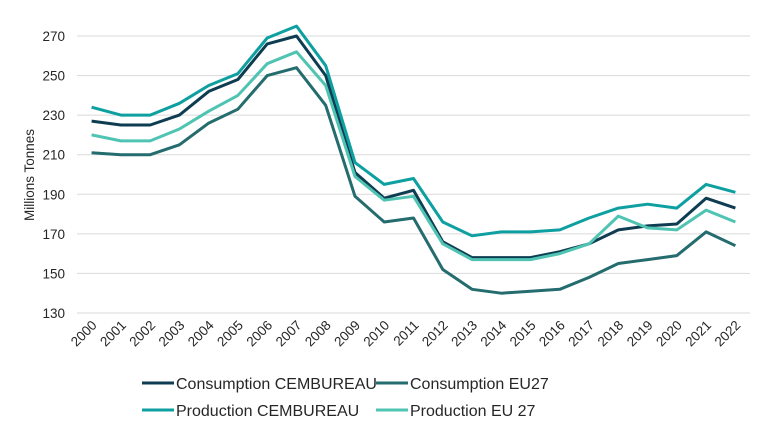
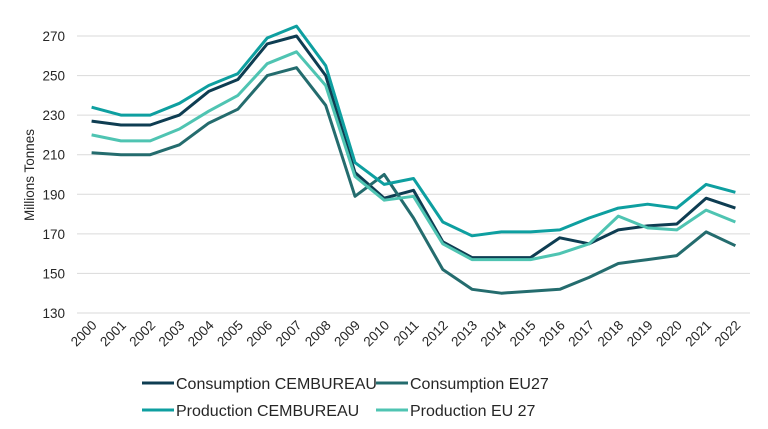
Consumption EU27/2010: 176 -> 200
Consumption CEMBUREAU/2016: 161 -> 168
